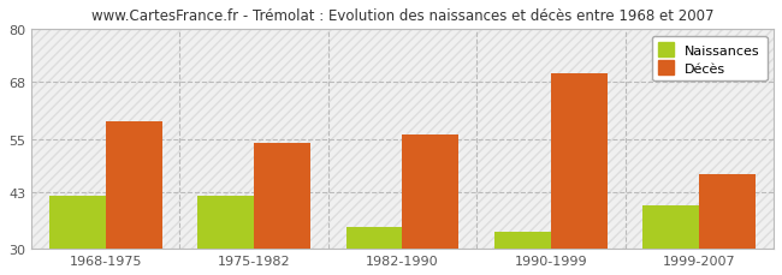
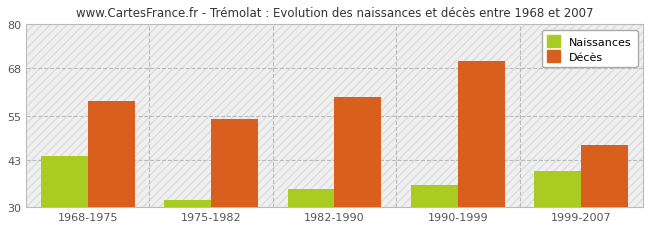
Naissances/1968-1975: 42 -> 44
Naissances/1975-1982: 42 -> 32
Décès/1982-1990: 56 -> 60
Naissances/1990-1999: 34 -> 36
